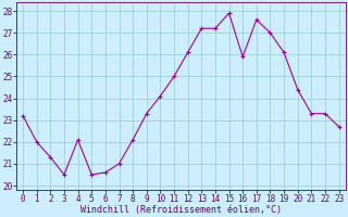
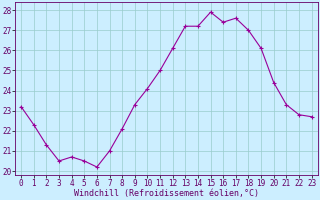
1: 22.0 -> 22.3
4: 22.1 -> 20.7
6: 20.6 -> 20.2
16: 25.9 -> 27.4
22: 23.3 -> 22.8
